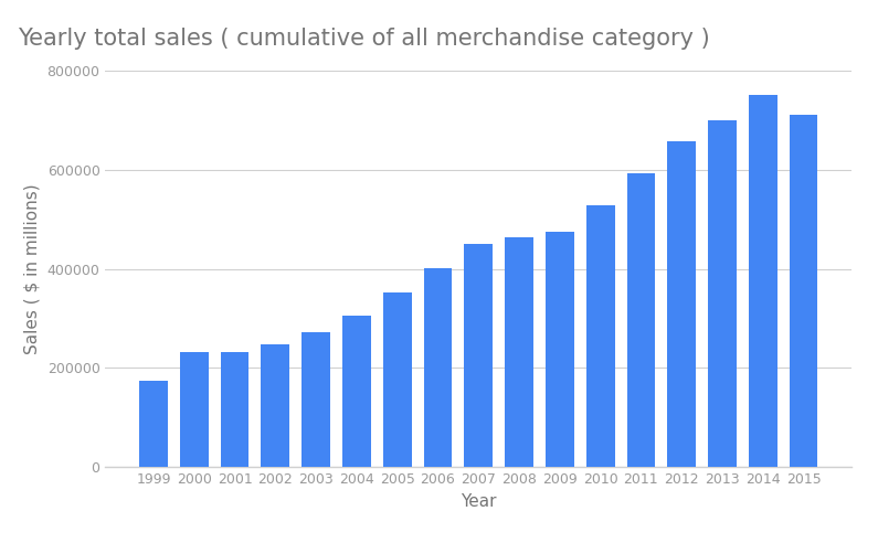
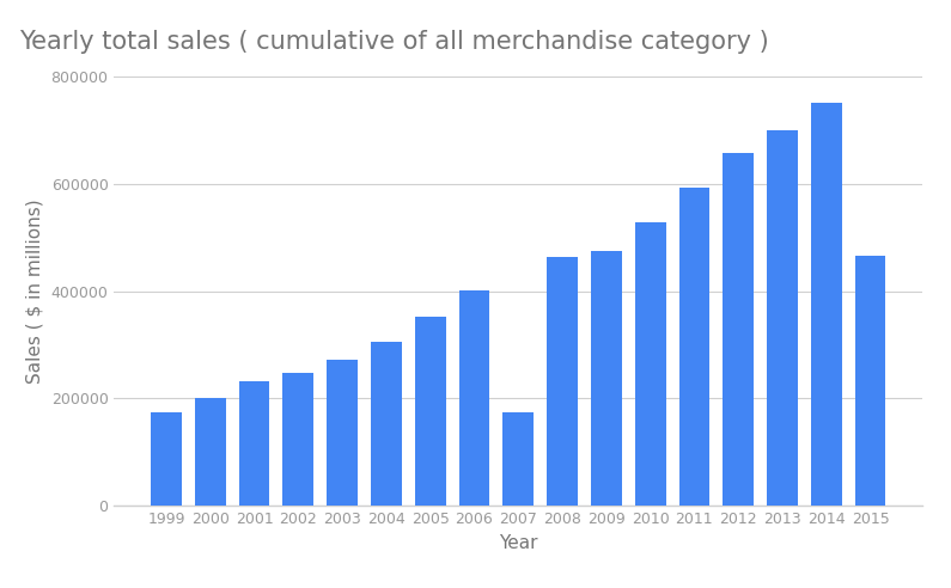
2000: 232000 -> 200000
2007: 451000 -> 175000
2015: 710000 -> 465000
